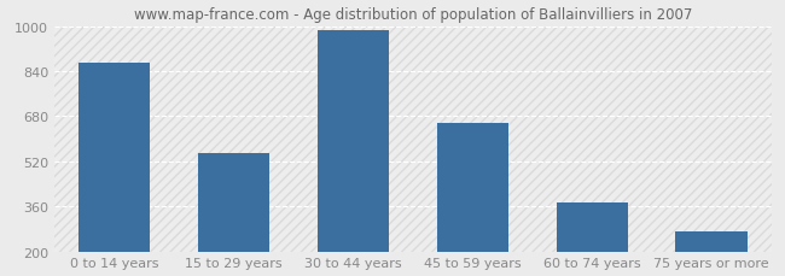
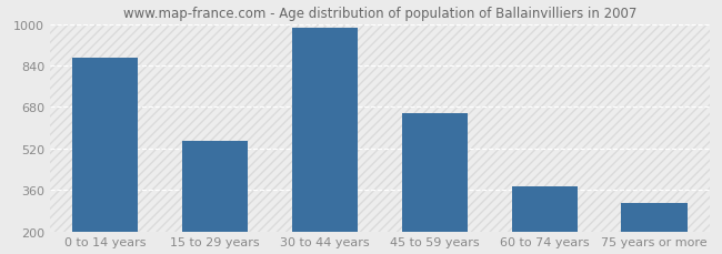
75 years or more: 272 -> 310
